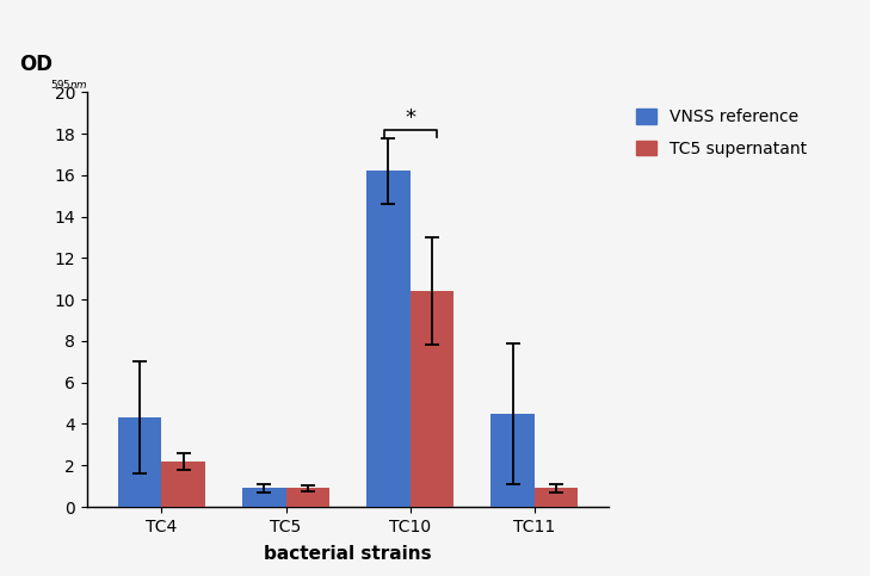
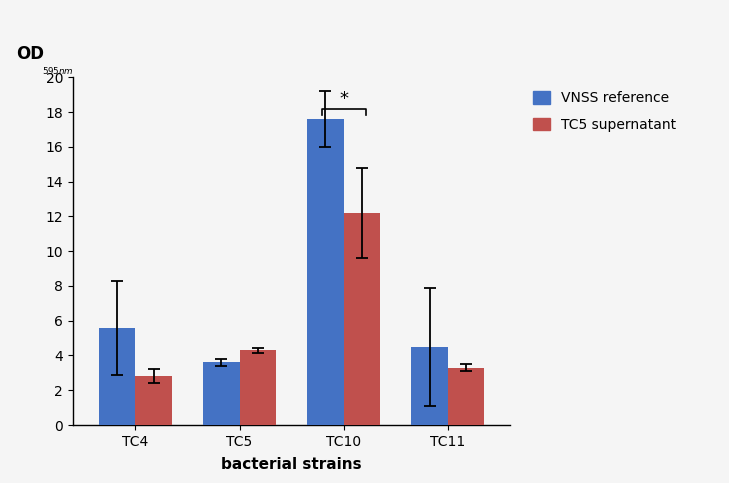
VNSS reference/TC4: 4.3 -> 5.6
TC5 supernatant/TC4: 2.2 -> 2.8
VNSS reference/TC5: 0.9 -> 3.6
TC5 supernatant/TC5: 0.9 -> 4.3
VNSS reference/TC10: 16.2 -> 17.6
TC5 supernatant/TC10: 10.4 -> 12.2
TC5 supernatant/TC11: 0.9 -> 3.3
